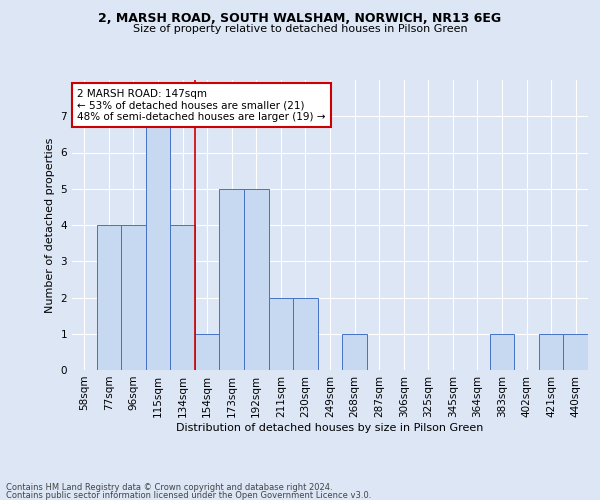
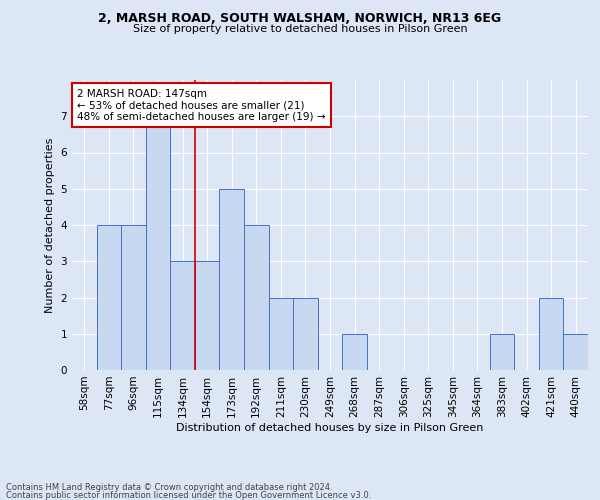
134sqm: 4 -> 3
154sqm: 1 -> 3
192sqm: 5 -> 4
421sqm: 1 -> 2
